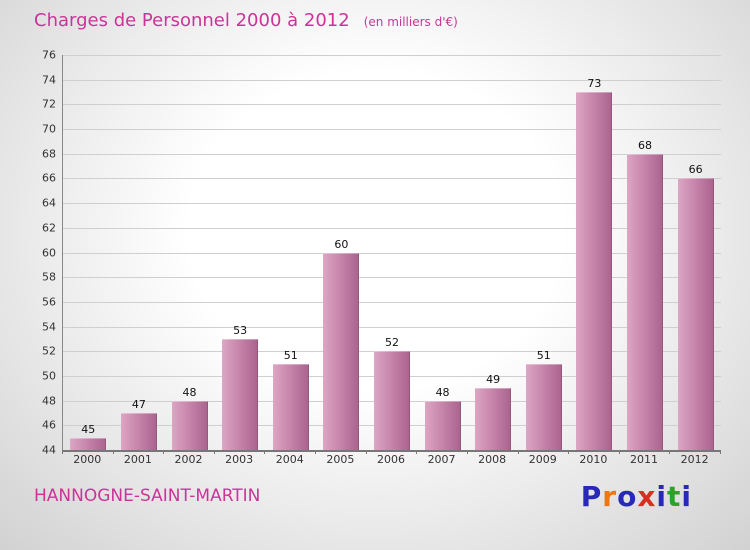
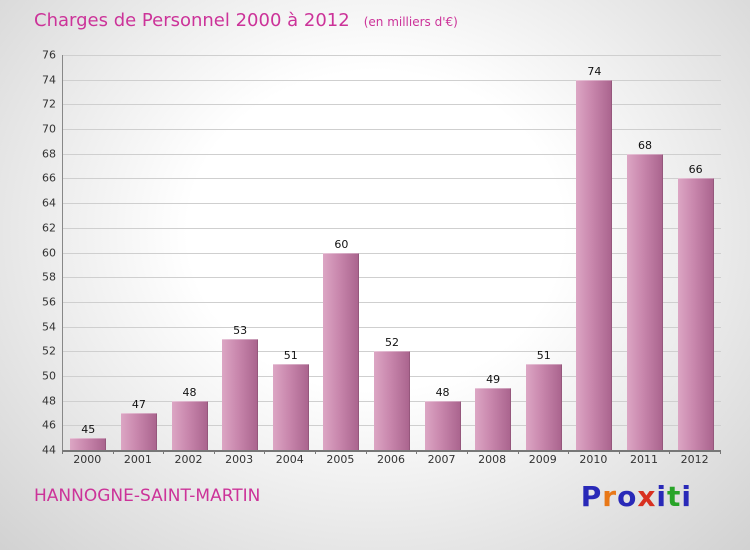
2010: 73 -> 74
